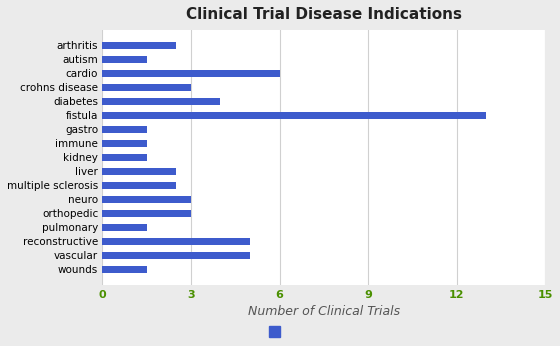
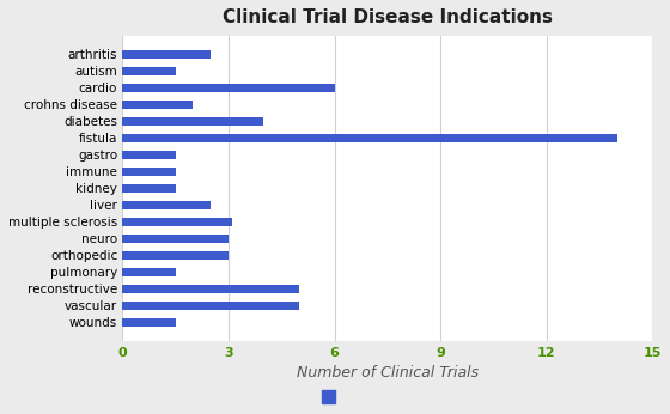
crohns disease: 3.0 -> 2.0
fistula: 13.0 -> 14.0
multiple sclerosis: 2.5 -> 3.1
